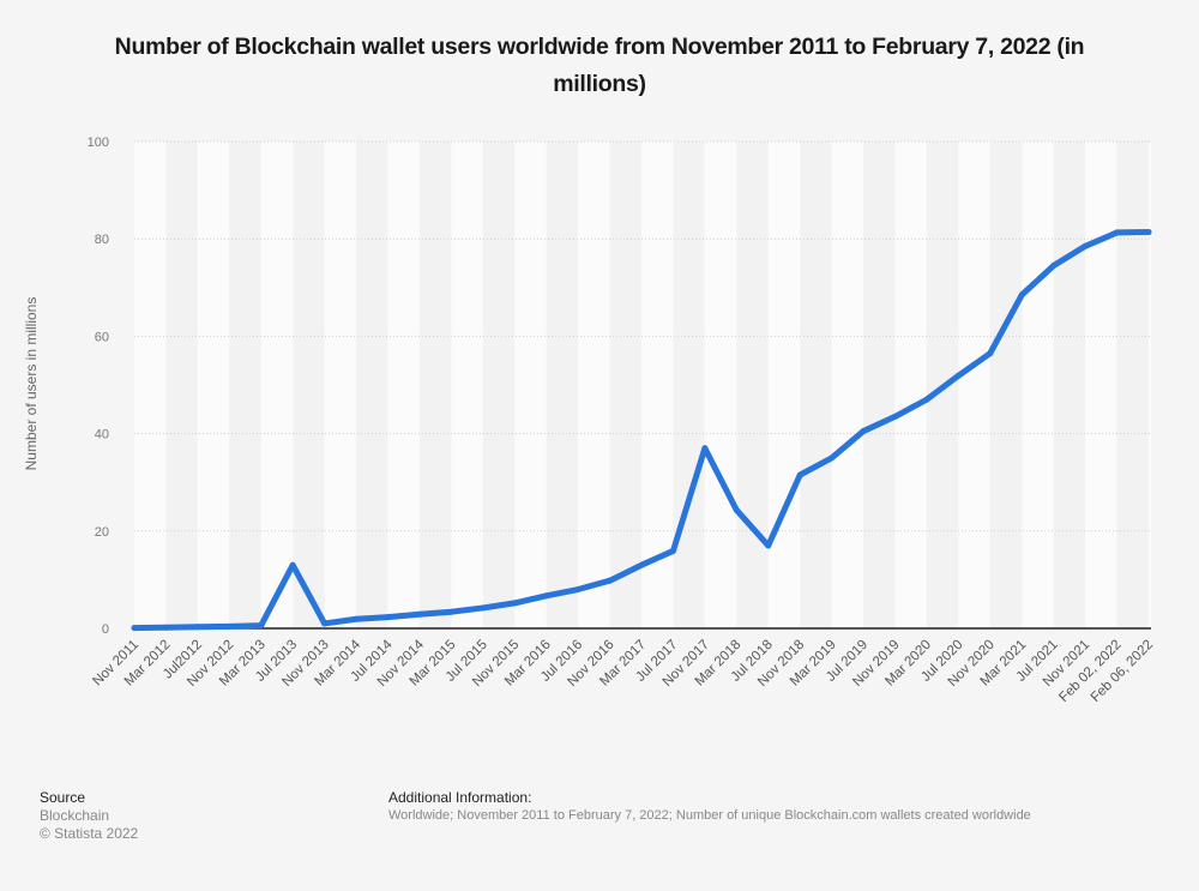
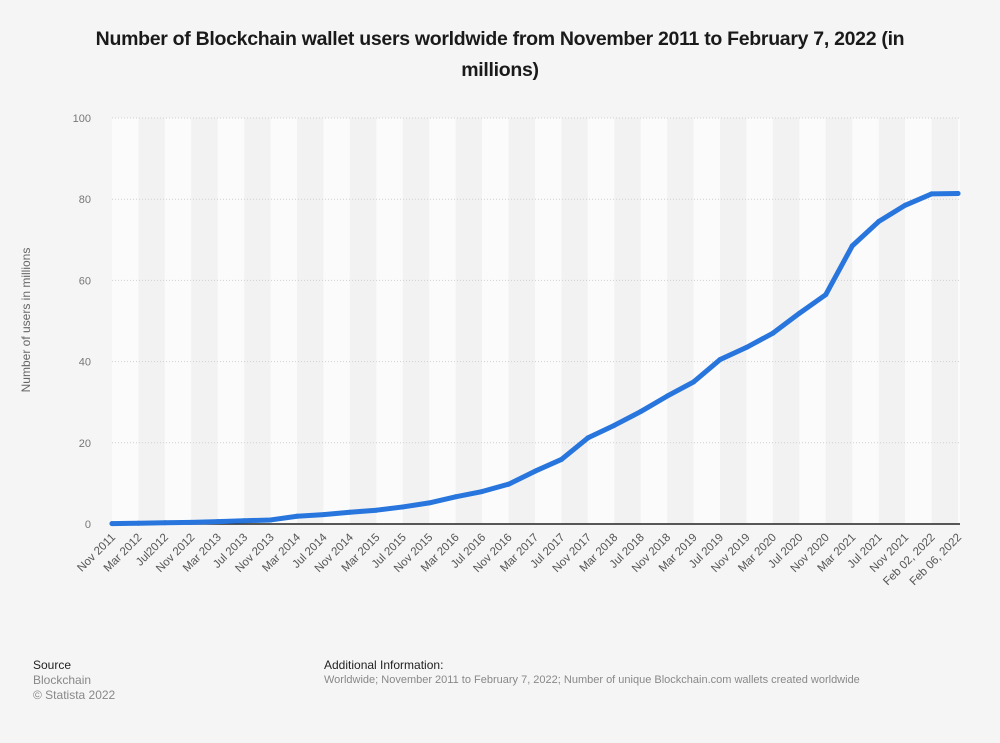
Jul 2013: 13 -> 1
Nov 2017: 37 -> 21
Jul 2018: 17 -> 28
